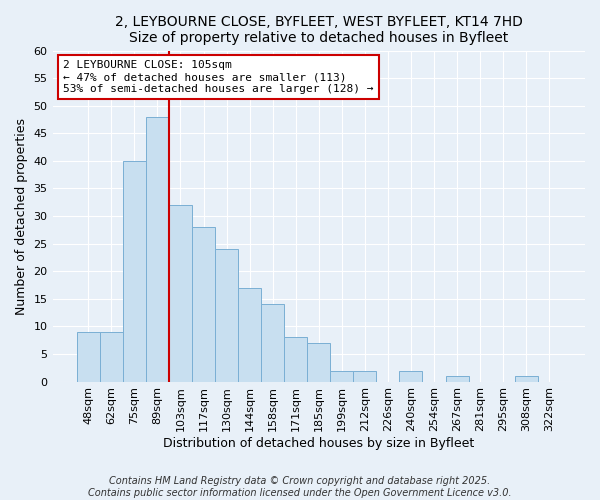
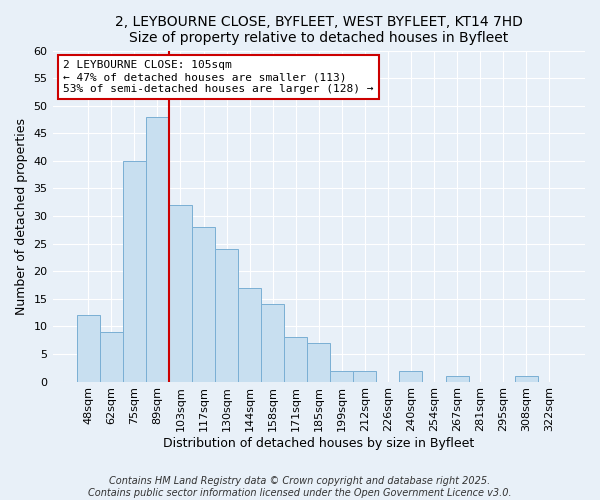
48sqm: 9 -> 12
